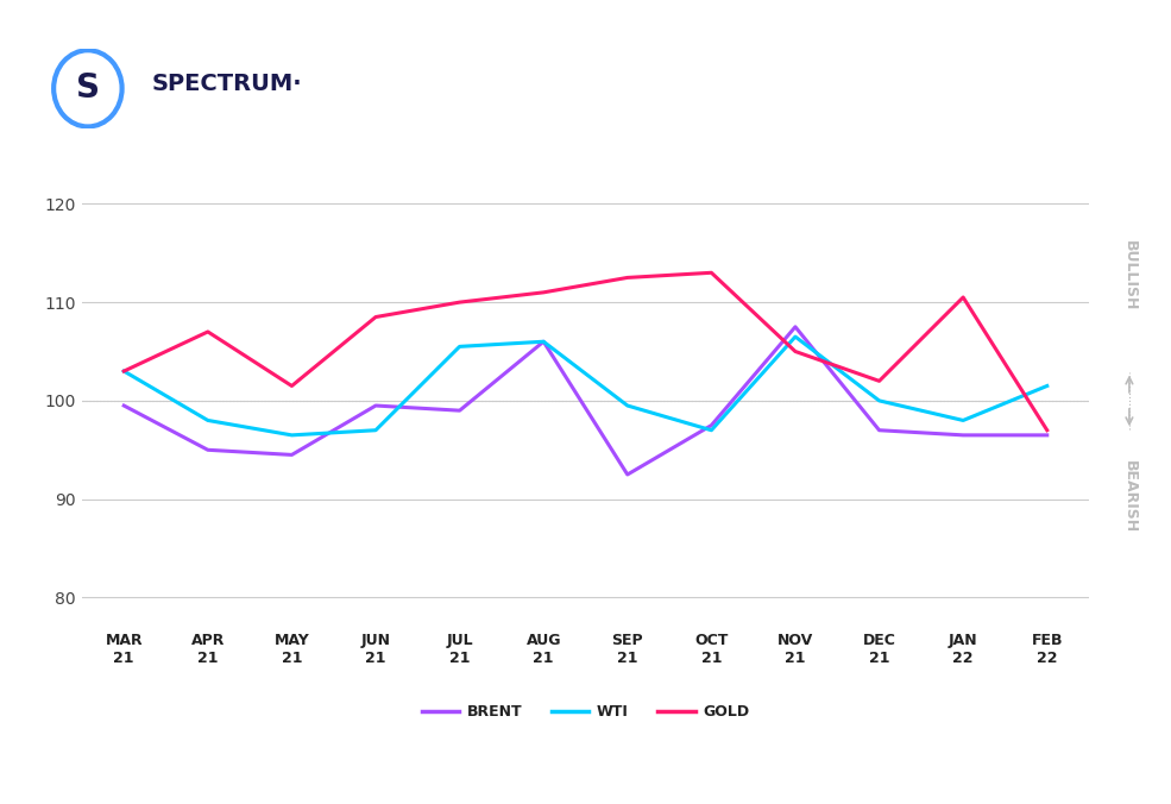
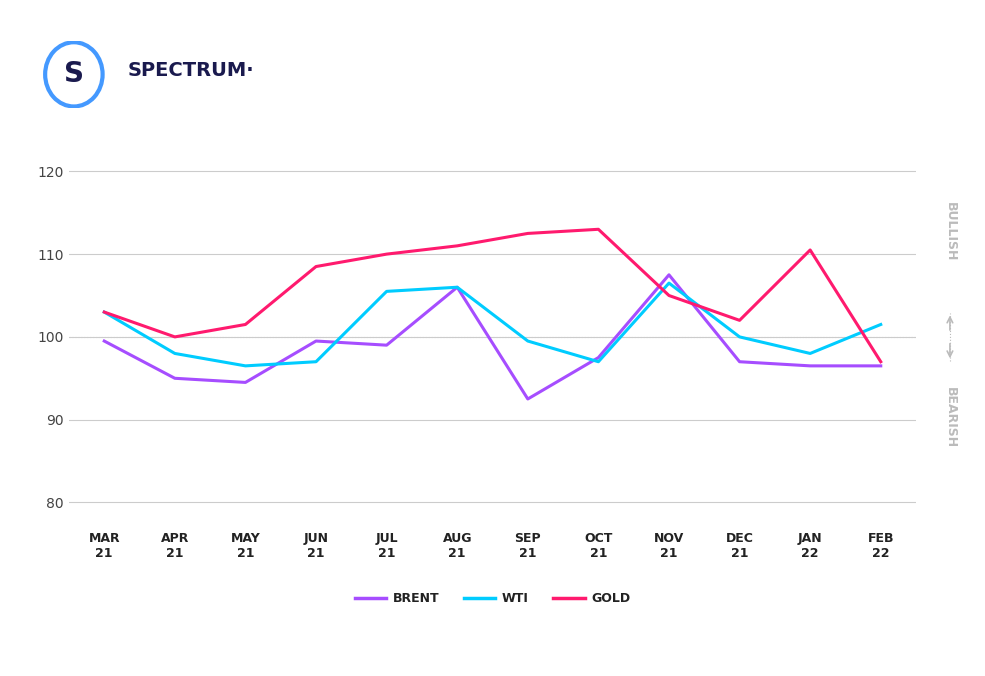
GOLD/APR 21: 107.0 -> 100.0
